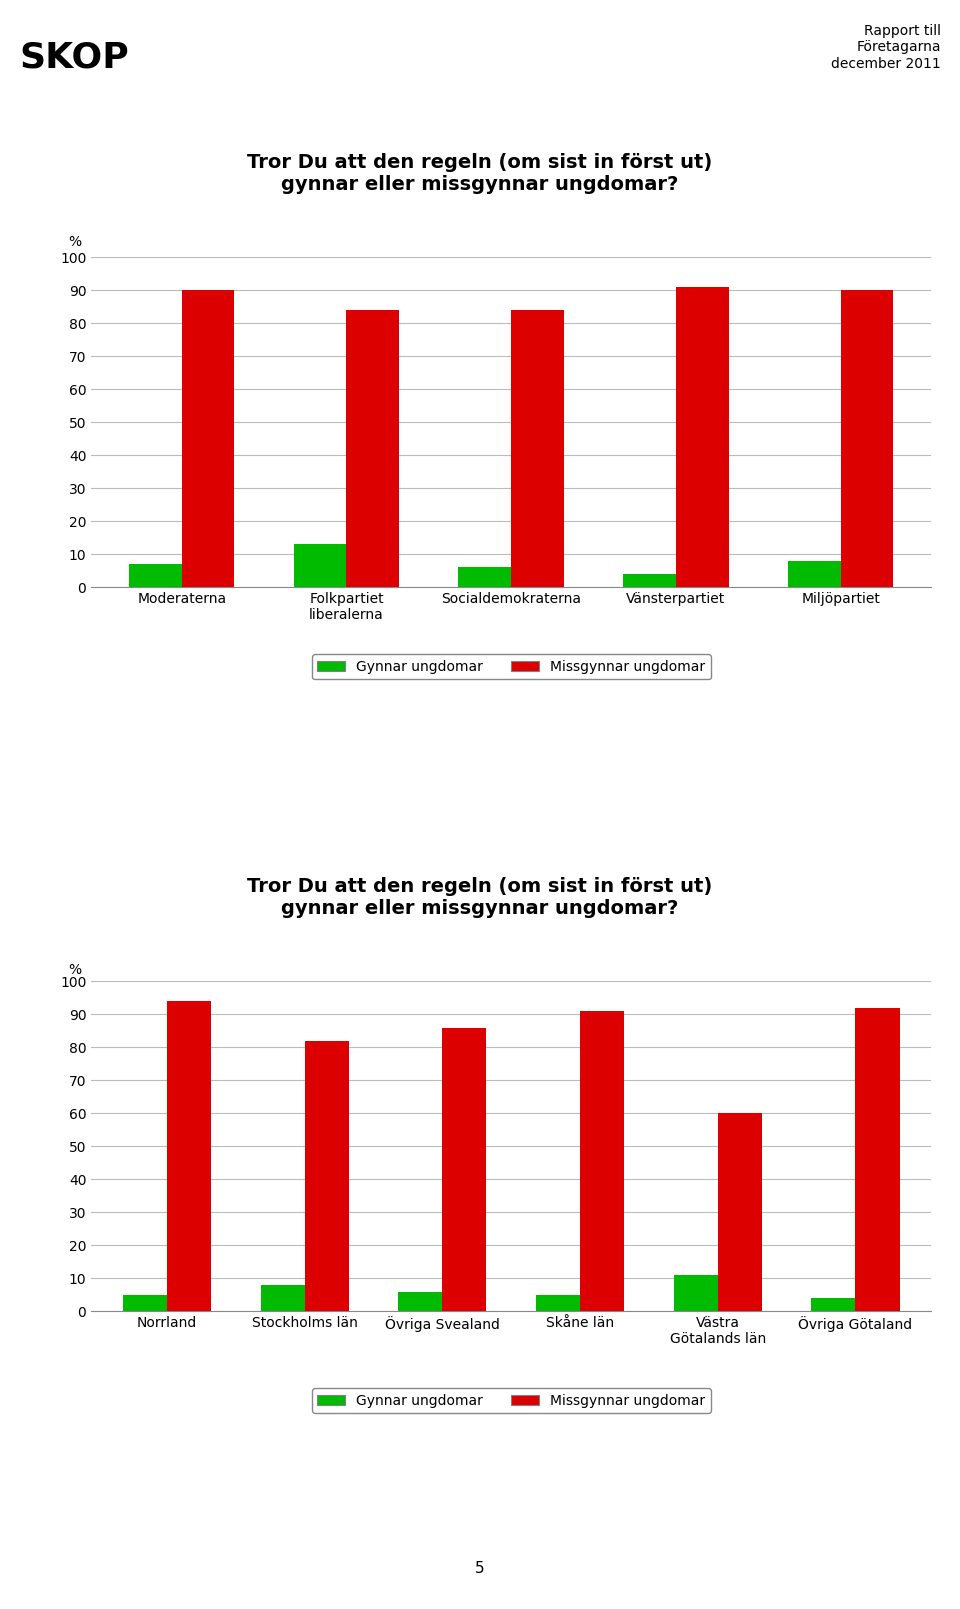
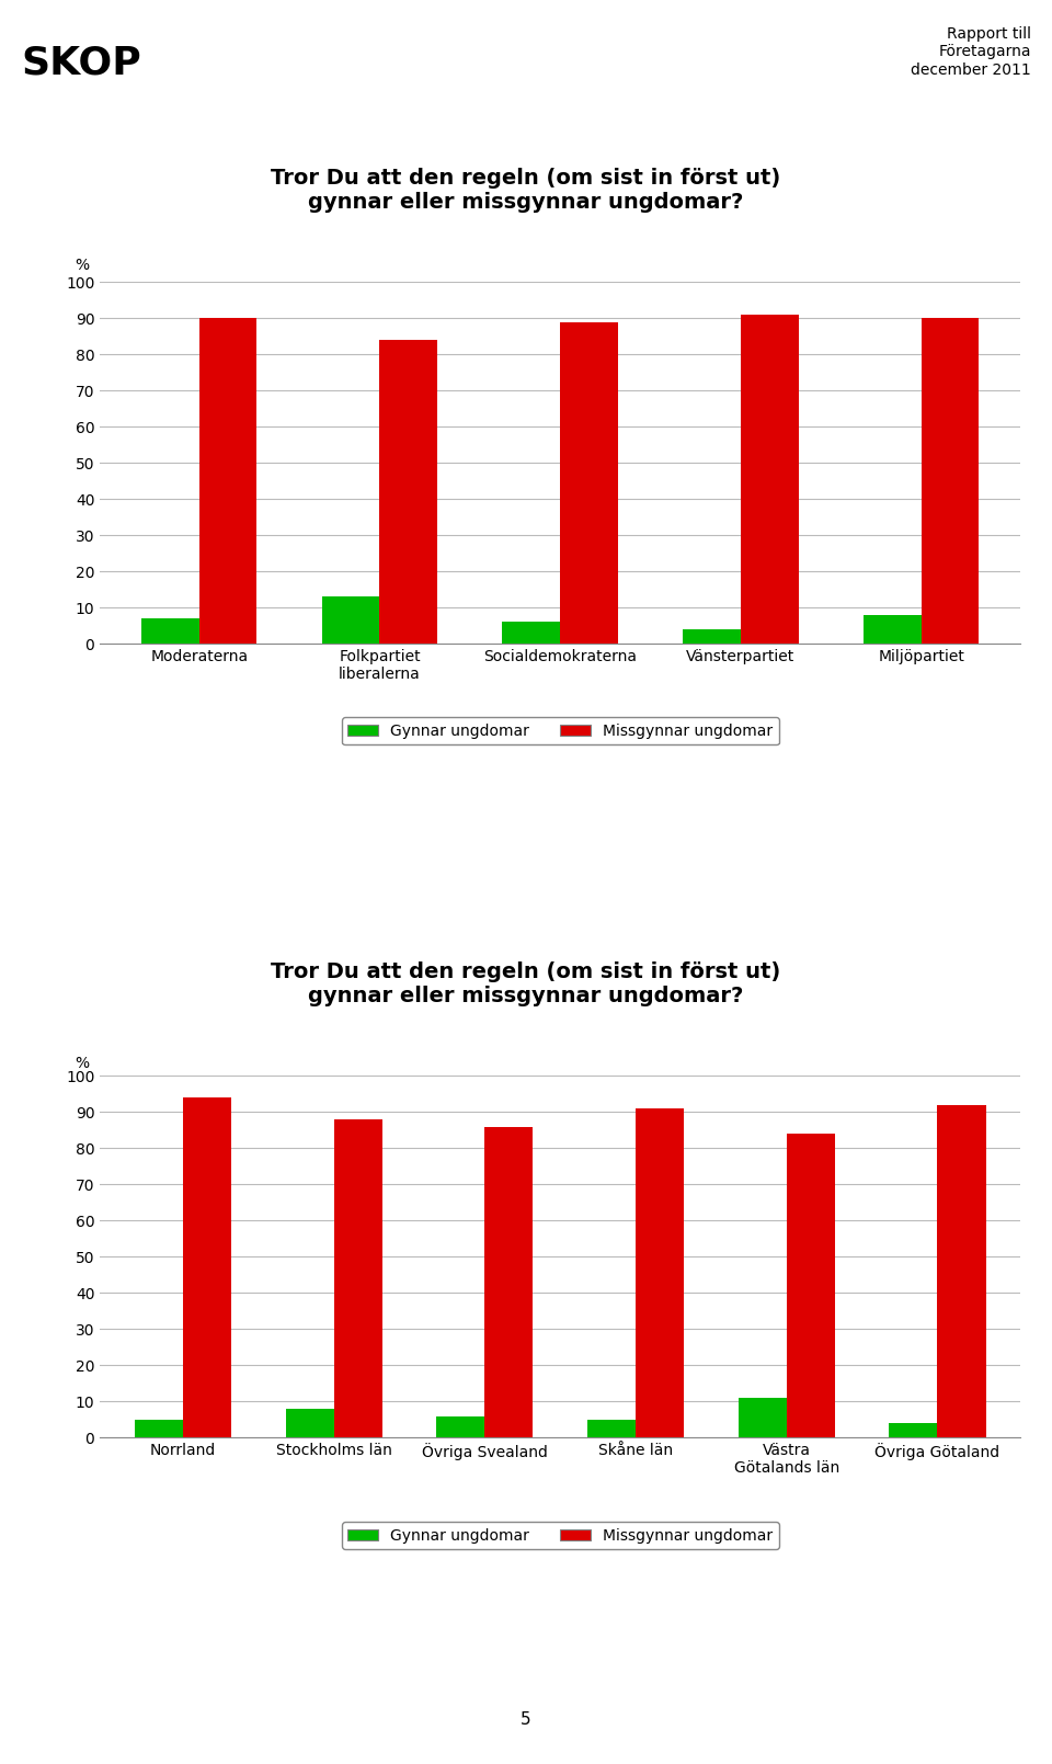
Missgynnar ungdomar/Socialdemokraterna: 84 -> 89
Missgynnar ungdomar/Stockholms län: 82 -> 88
Missgynnar ungdomar/Västra Götalands län: 60 -> 84
